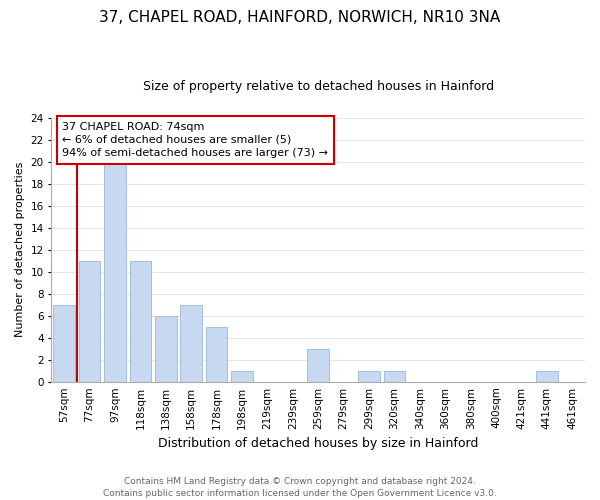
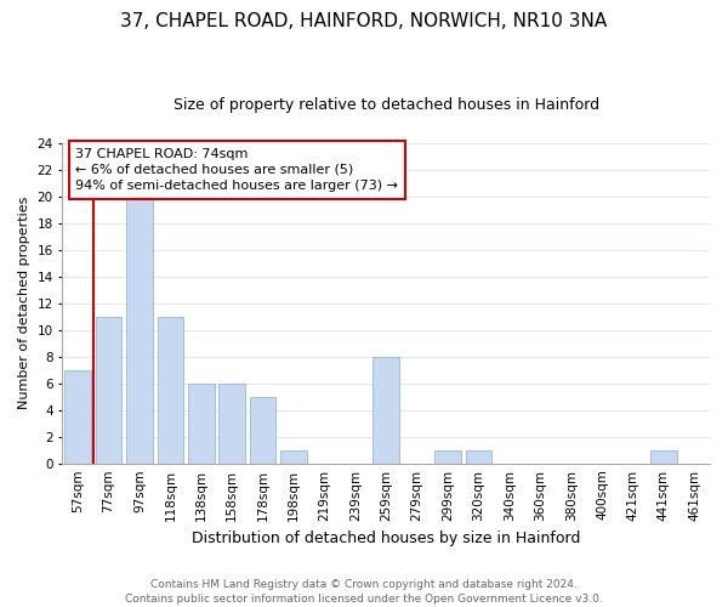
158sqm: 7 -> 6
259sqm: 3 -> 8
